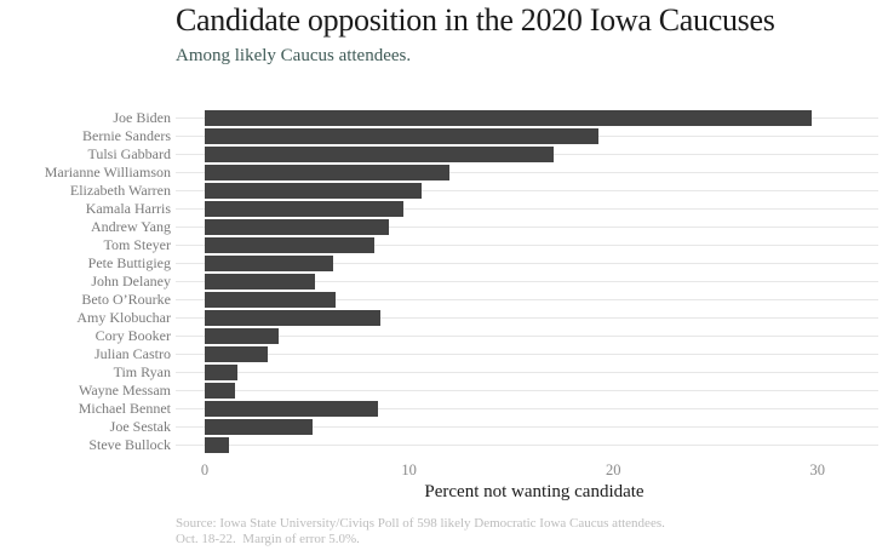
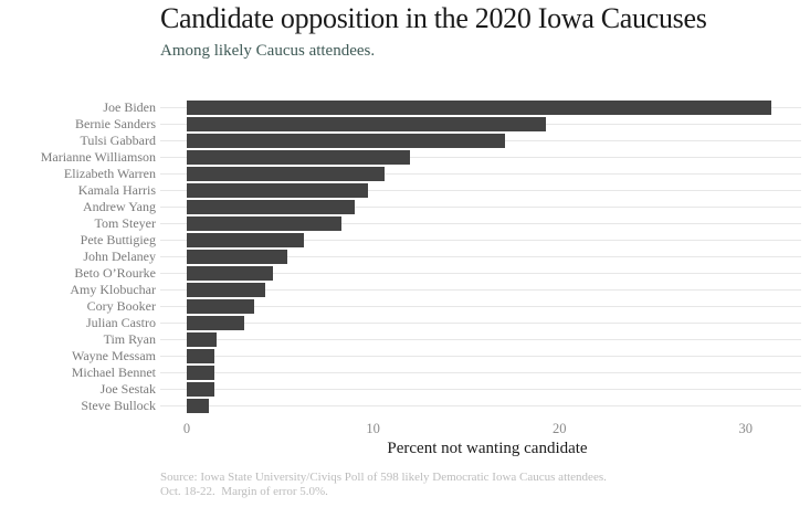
Joe Biden: 29.7 -> 31.4
Beto O’Rourke: 6.4 -> 4.6
Amy Klobuchar: 8.6 -> 4.2
Michael Bennet: 8.5 -> 1.5
Joe Sestak: 5.3 -> 1.5
